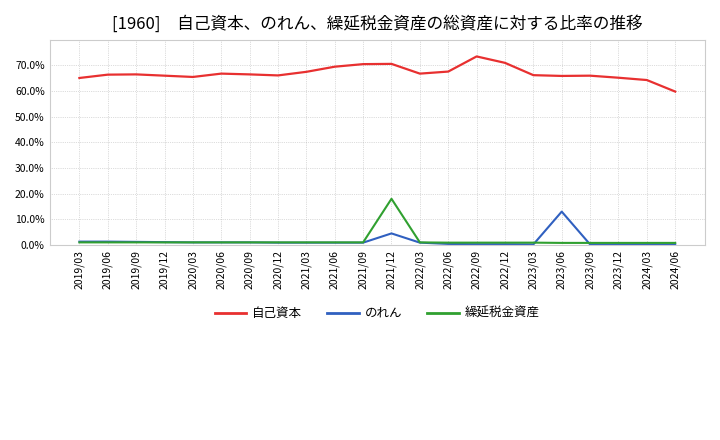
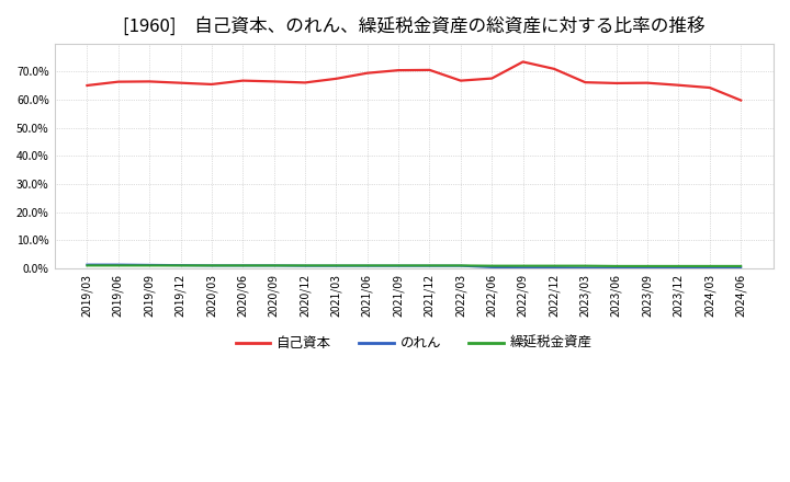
のれん/2021/12: 4.5% -> 0.9%
繰延税金資産/2021/12: 18.0% -> 1.0%
のれん/2023/06: 13.0% -> 0.2%
